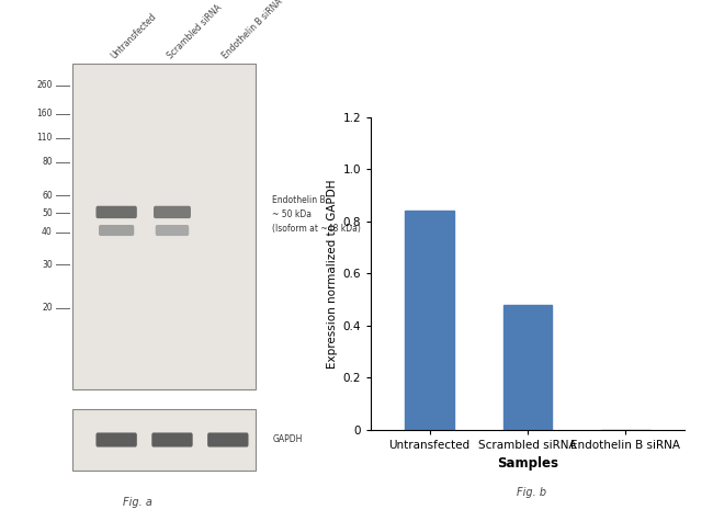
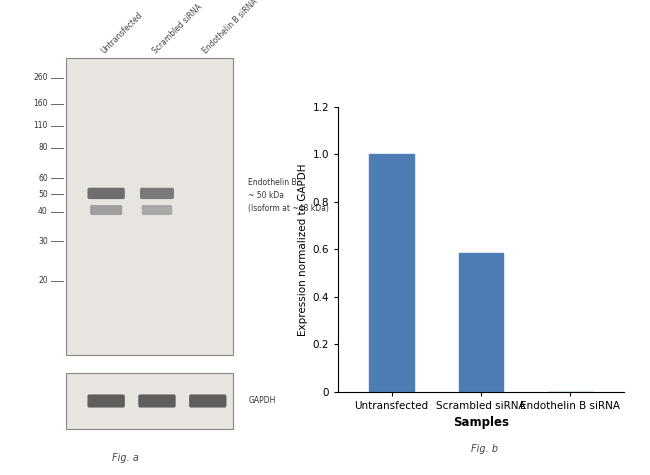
Untransfected: 0.840 -> 1.000
Scrambled siRNA: 0.480 -> 0.585
